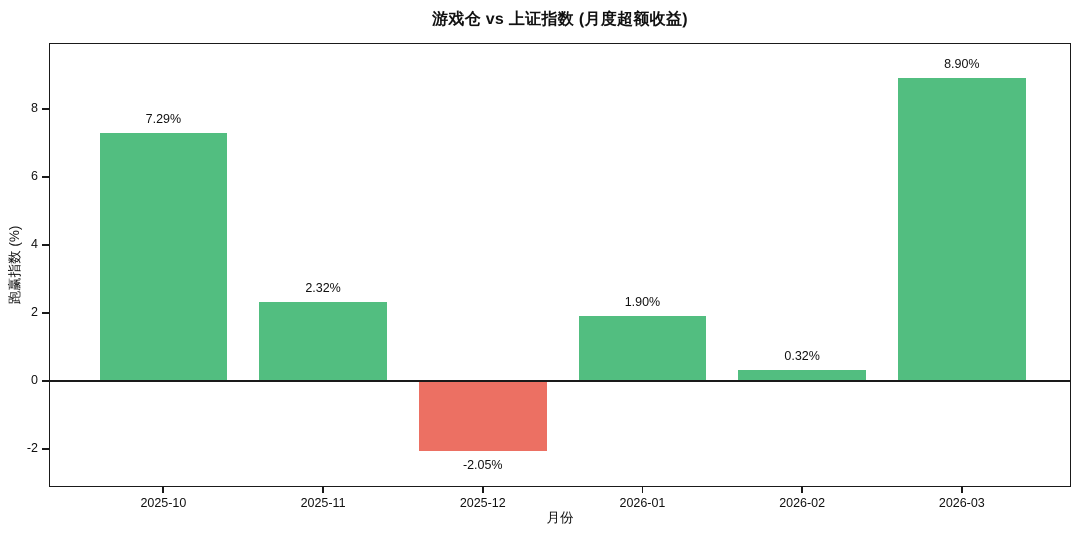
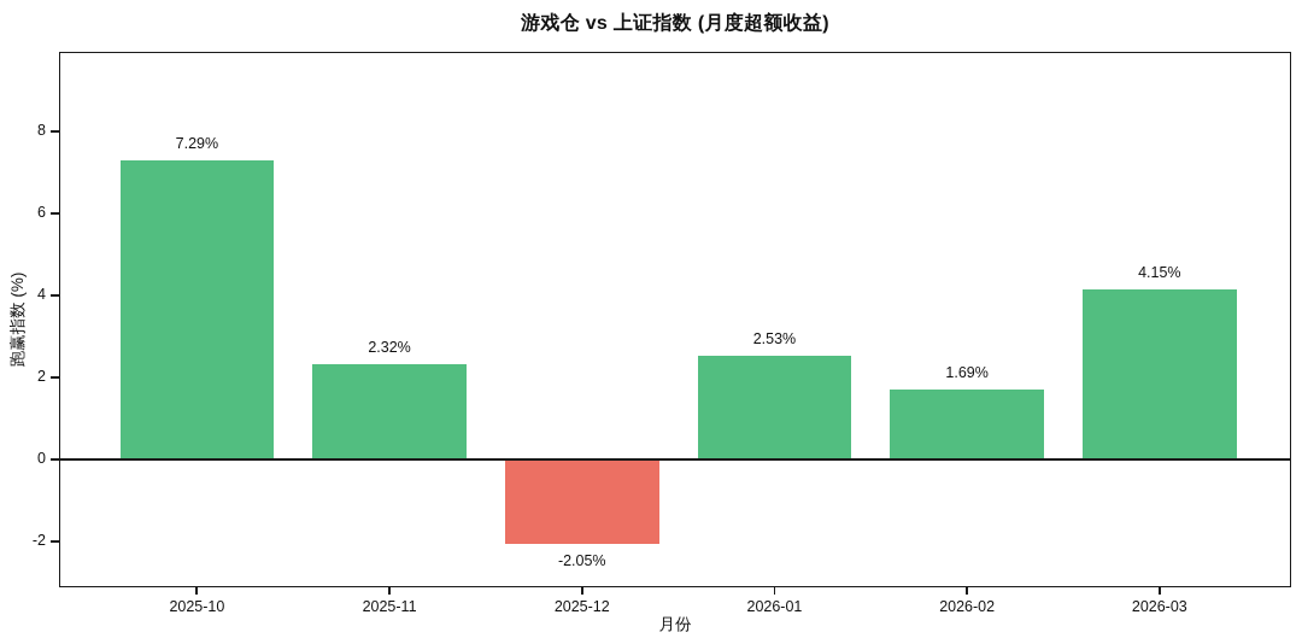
2026-01: 1.90% -> 2.53%
2026-02: 0.32% -> 1.69%
2026-03: 8.90% -> 4.15%
